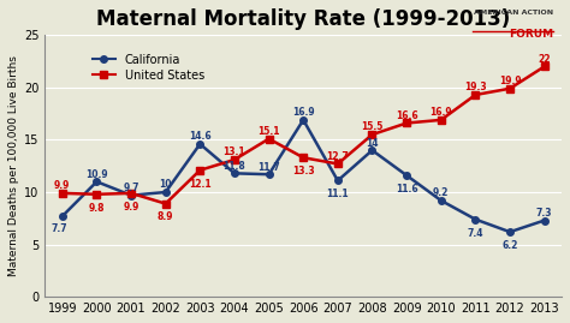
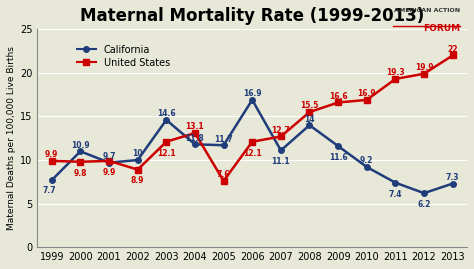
United States/2005: 15.1 -> 7.6
United States/2006: 13.3 -> 12.1
